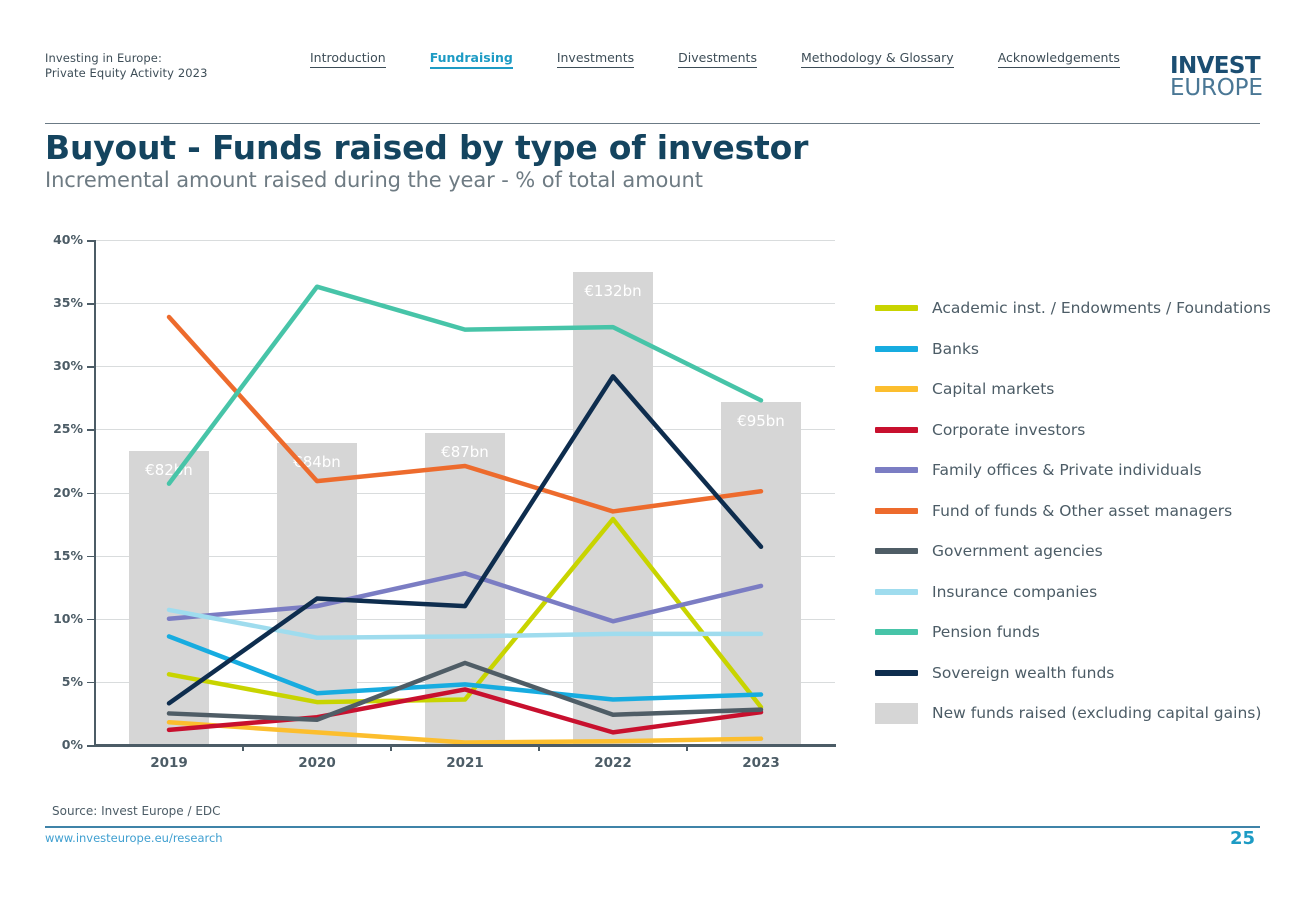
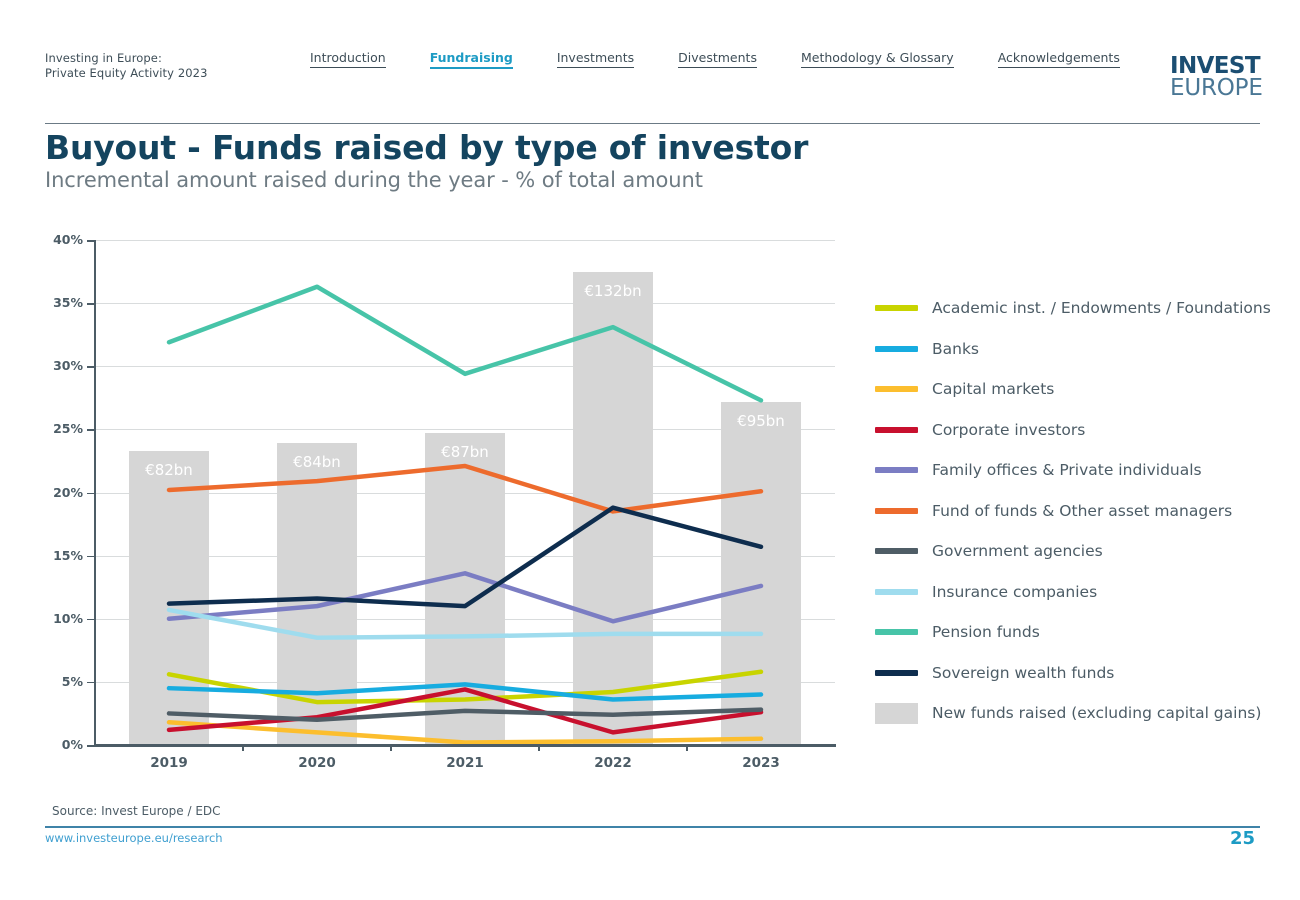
Banks/2019: 8.6% -> 4.5%
Fund of funds & Other asset managers/2019: 33.9% -> 20.2%
Pension funds/2019: 20.7% -> 31.9%
Sovereign wealth funds/2019: 3.3% -> 11.2%
Government agencies/2021: 6.5% -> 2.7%
Pension funds/2021: 32.9% -> 29.4%
Academic inst. / Endowments / Foundations/2022: 17.9% -> 4.2%
Sovereign wealth funds/2022: 29.2% -> 18.8%
Academic inst. / Endowments / Foundations/2023: 3.0% -> 5.8%
